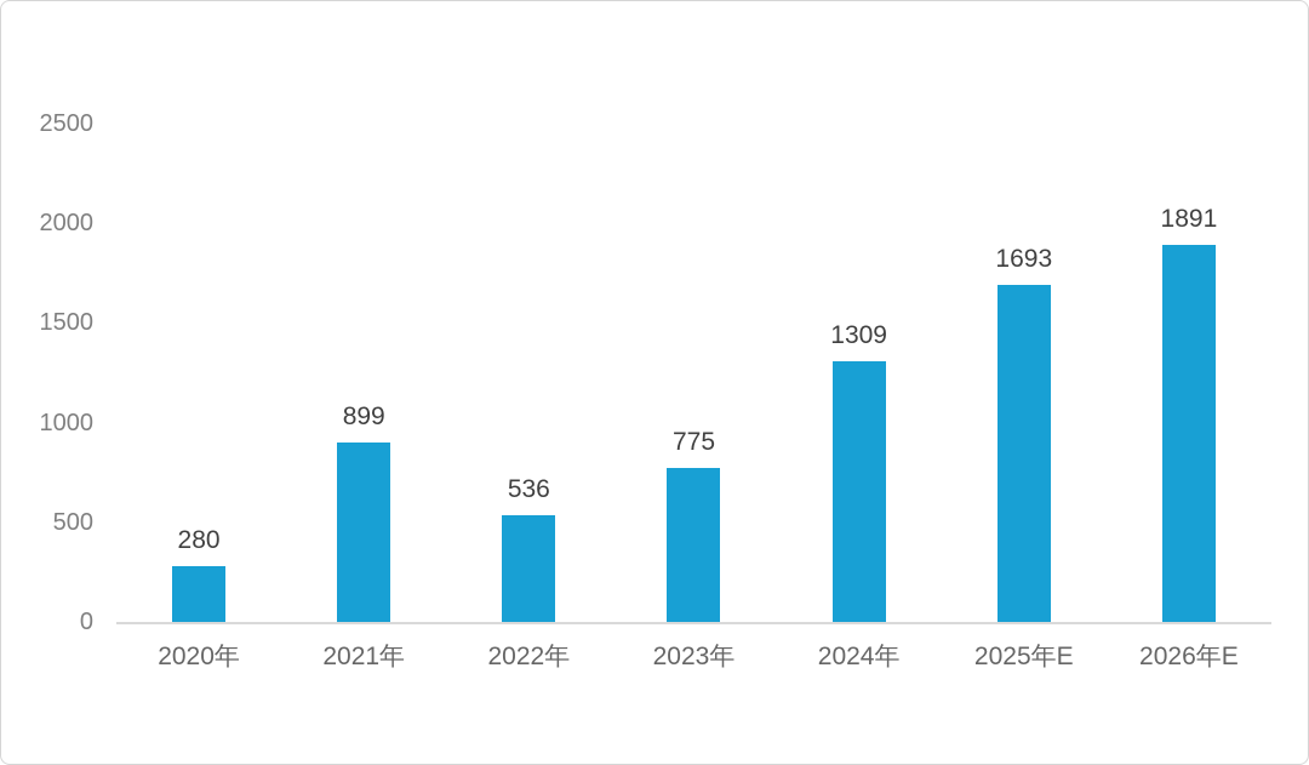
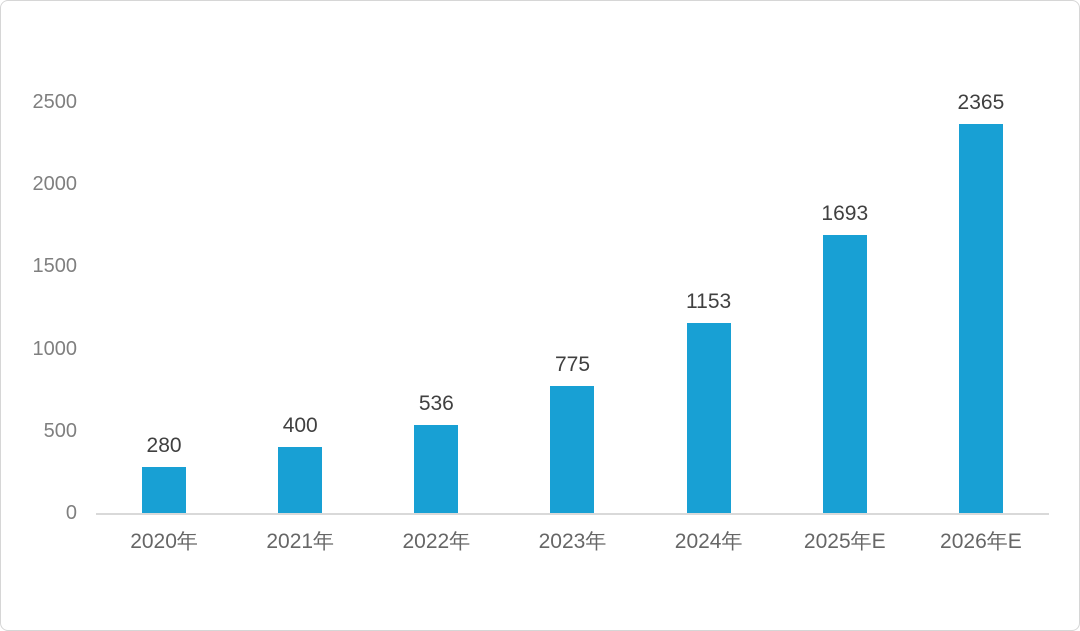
2021年: 899 -> 400
2024年: 1309 -> 1153
2026年E: 1891 -> 2365
